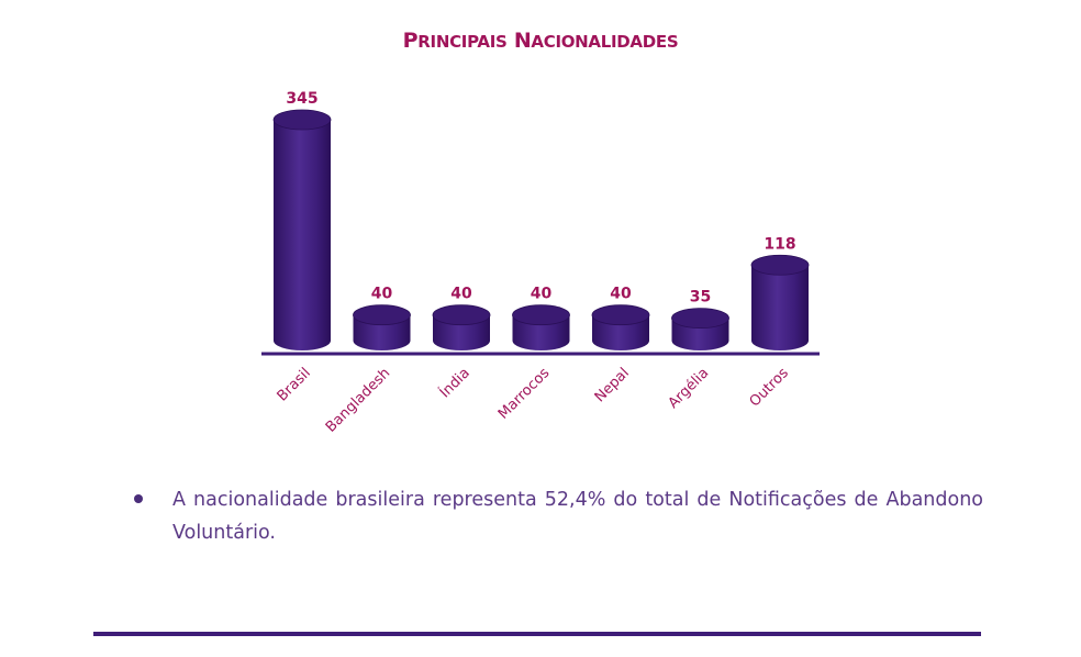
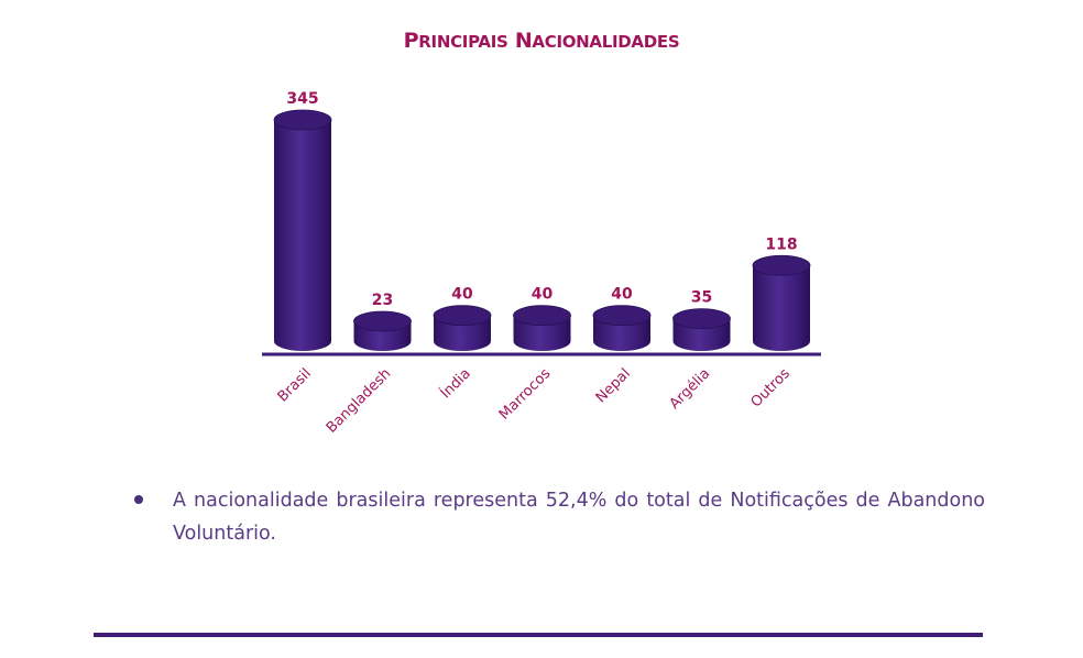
Bangladesh: 40 -> 23
